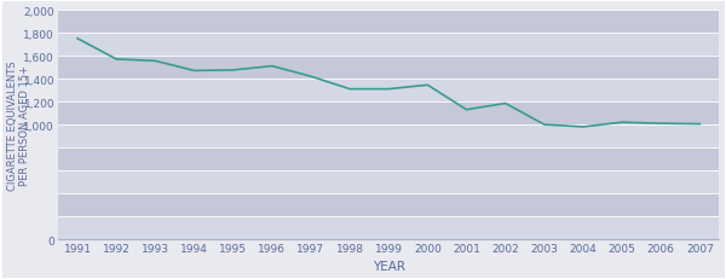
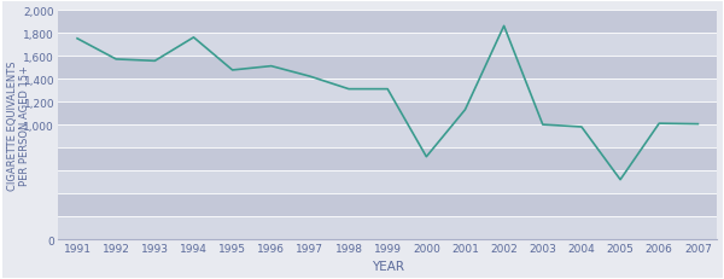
1994: 1,470 -> 1,760
2000: 1,340 -> 720
2002: 1,180 -> 1,860
2005: 1,020 -> 520
